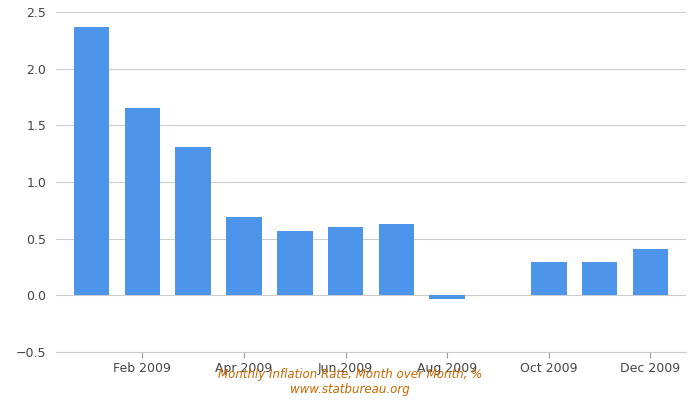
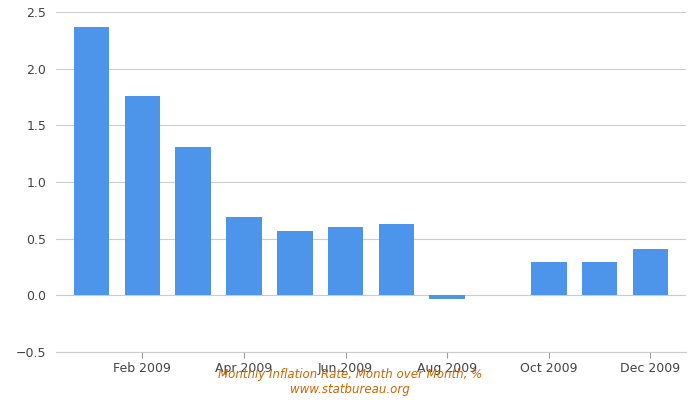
Feb 2009: 1.65 -> 1.76
